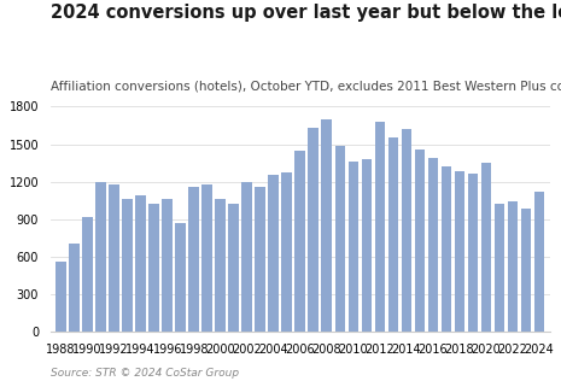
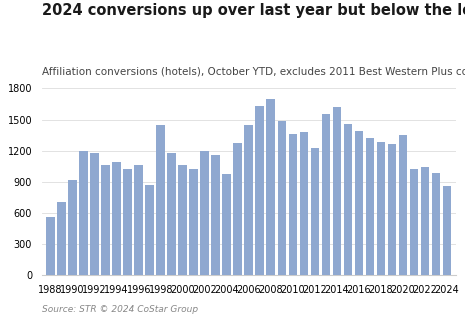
1998: 1160 -> 1450
2004: 1250 -> 970
2012: 1680 -> 1230
2024: 1120 -> 860
